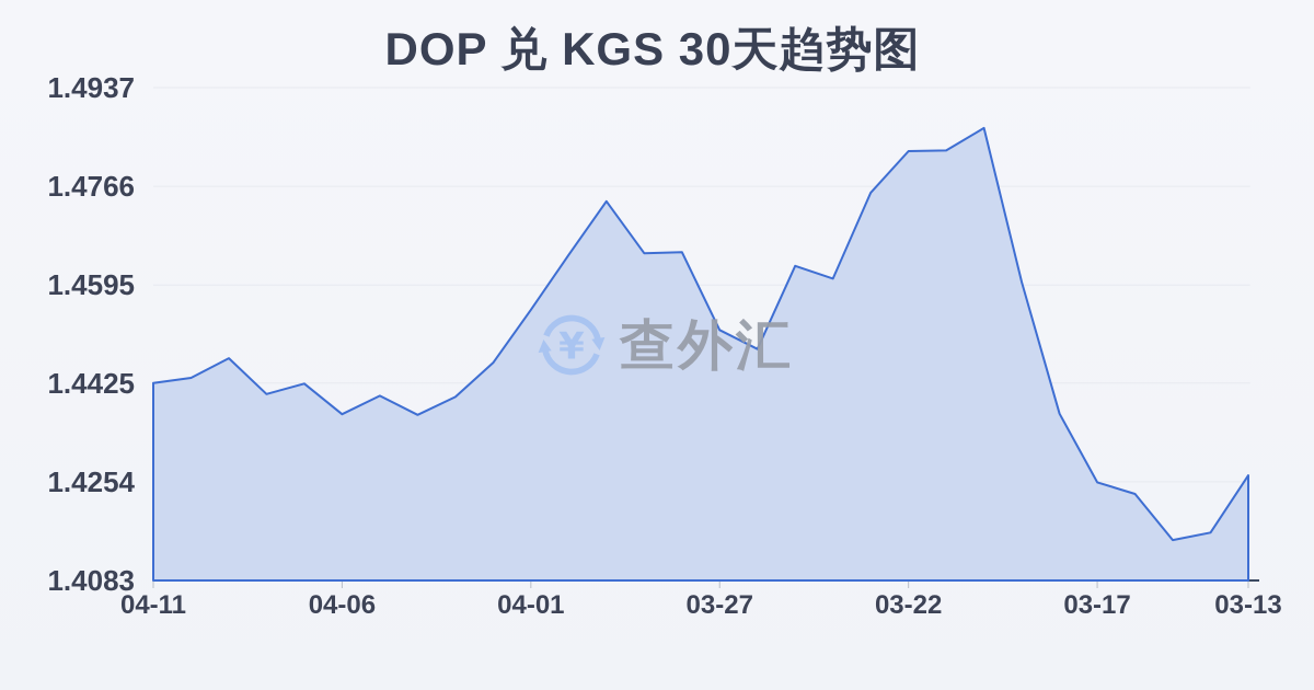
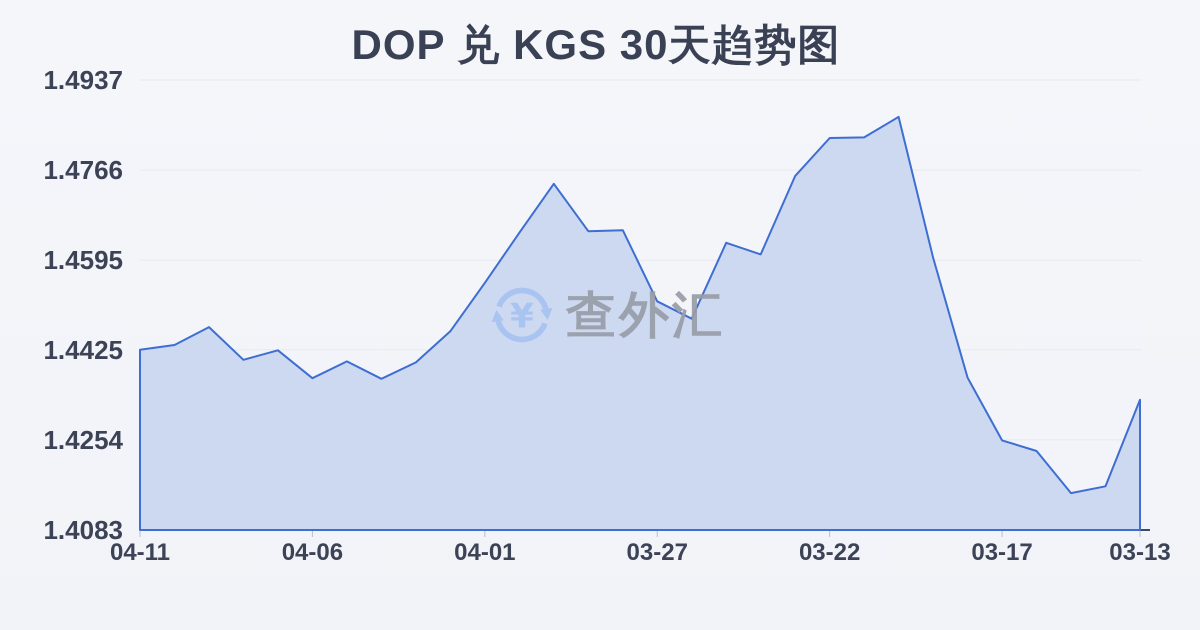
03-13: 1.427 -> 1.433
